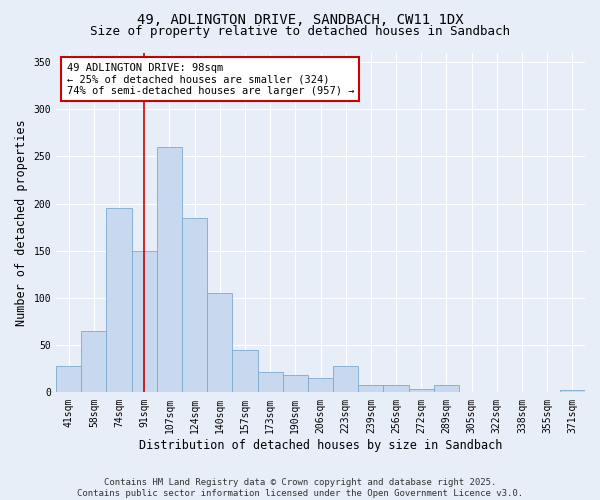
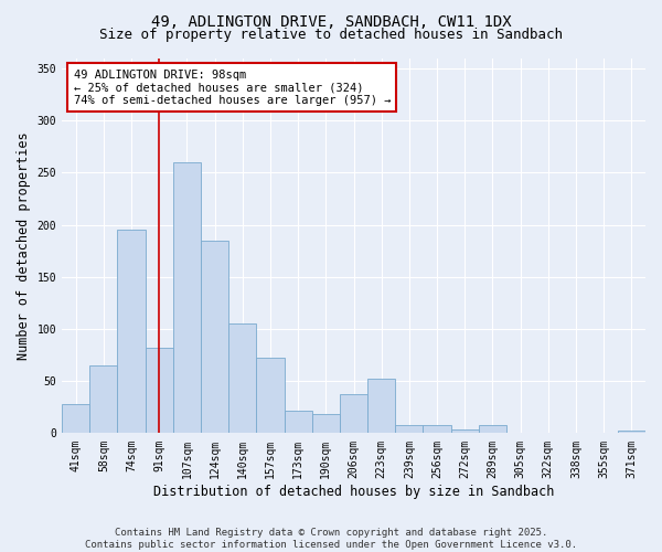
91sqm: 150 -> 82
157sqm: 45 -> 72
206sqm: 15 -> 38
223sqm: 28 -> 52
